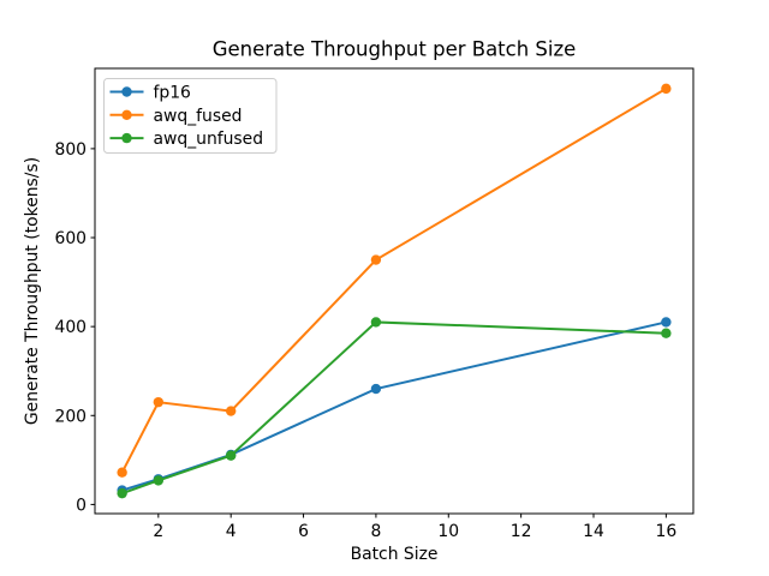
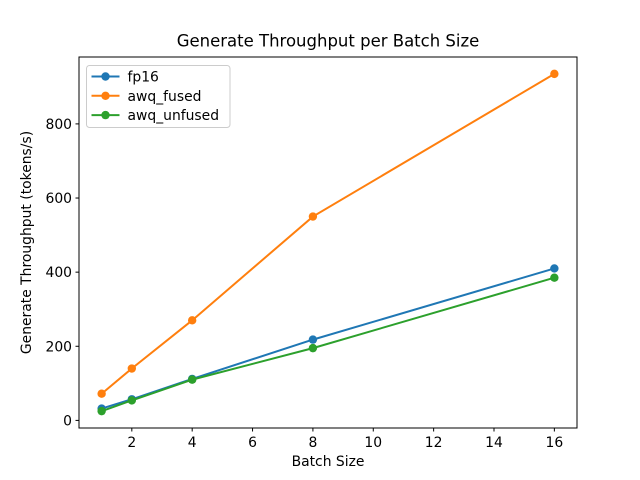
awq_fused/2: 230 -> 140
awq_fused/4: 210 -> 270
fp16/8: 260 -> 220
awq_unfused/8: 410 -> 200
